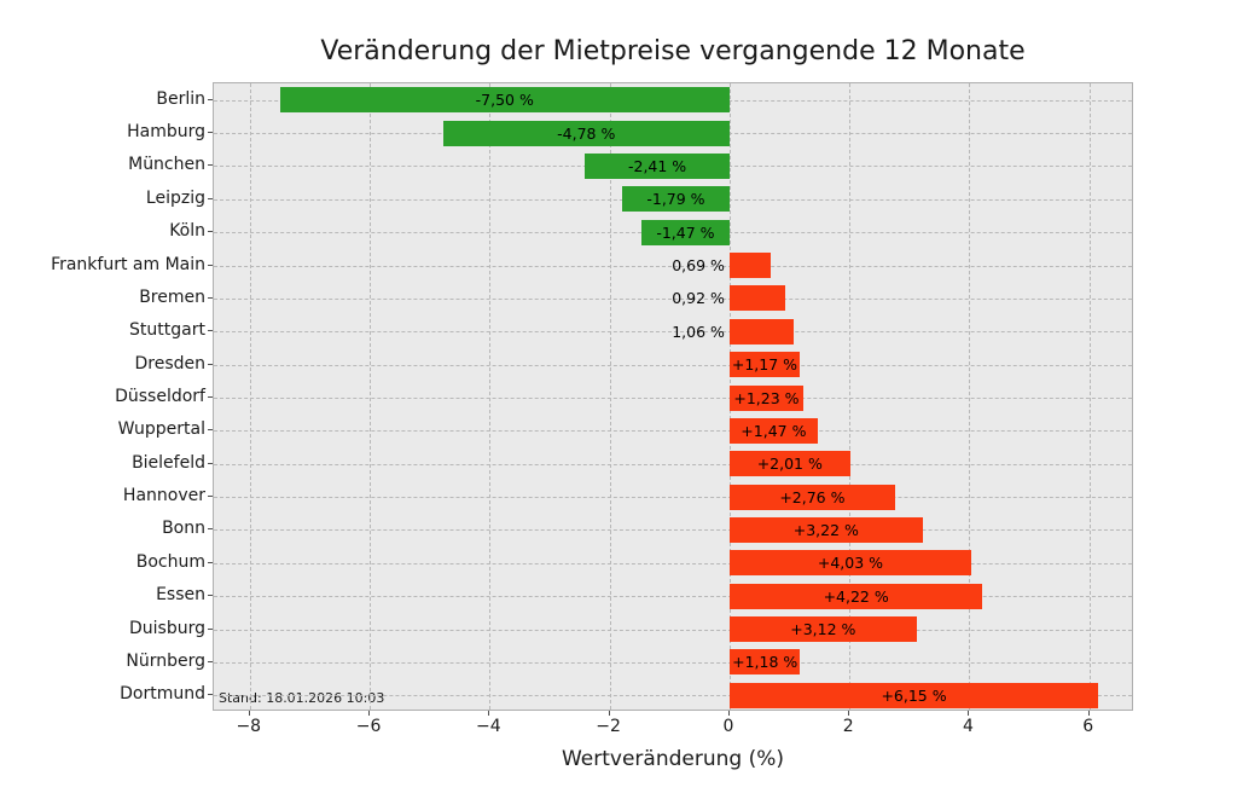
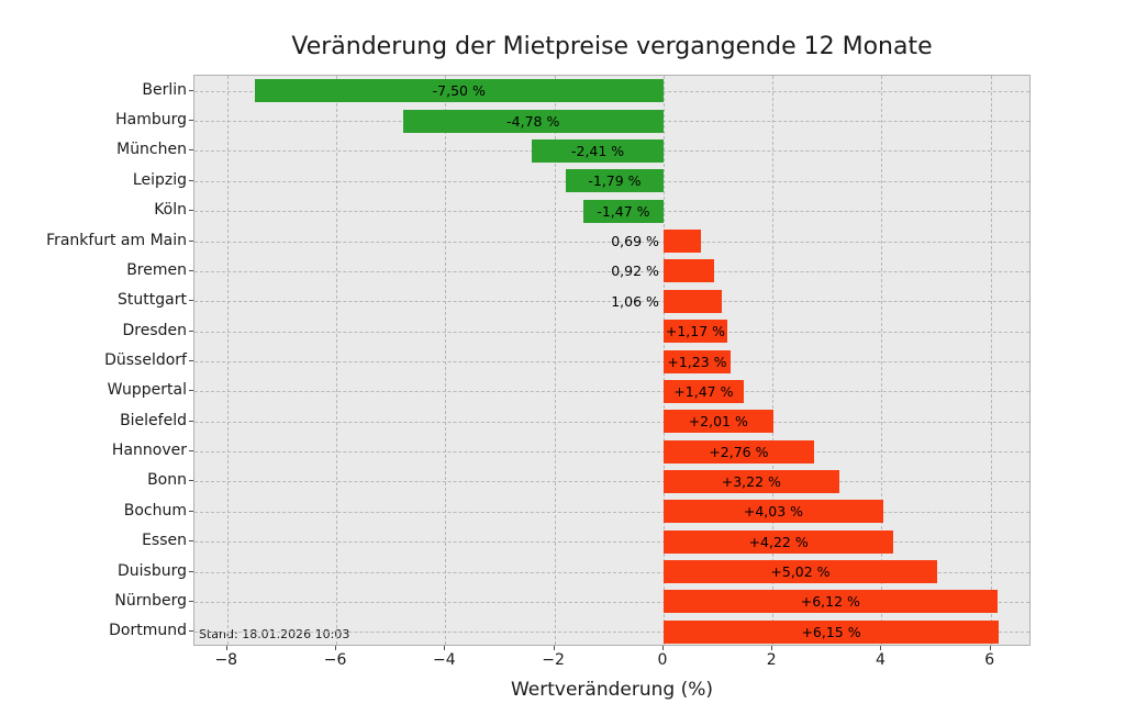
Duisburg: +3,12 -> +5,02
Nürnberg: +1,18 -> +6,12
